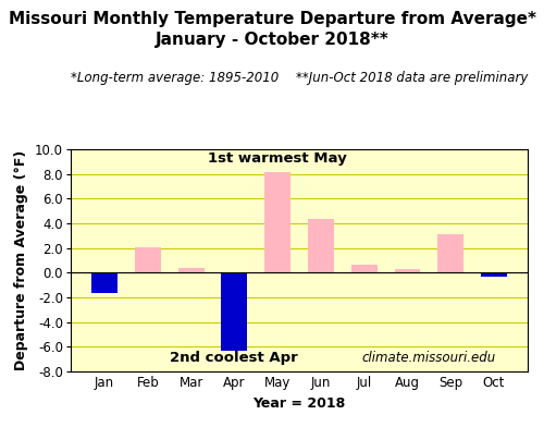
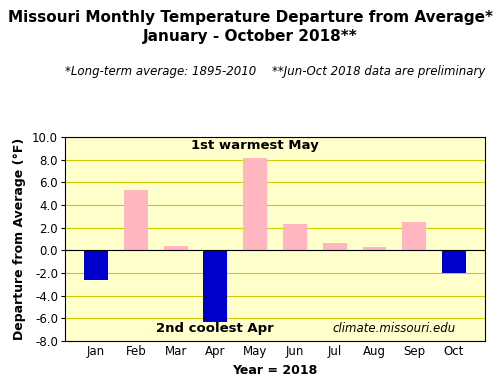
Jan: -1.6 -> -2.6
Feb: 2.1 -> 5.3
Jun: 4.4 -> 2.3
Sep: 3.1 -> 2.5
Oct: -0.3 -> -2.0
